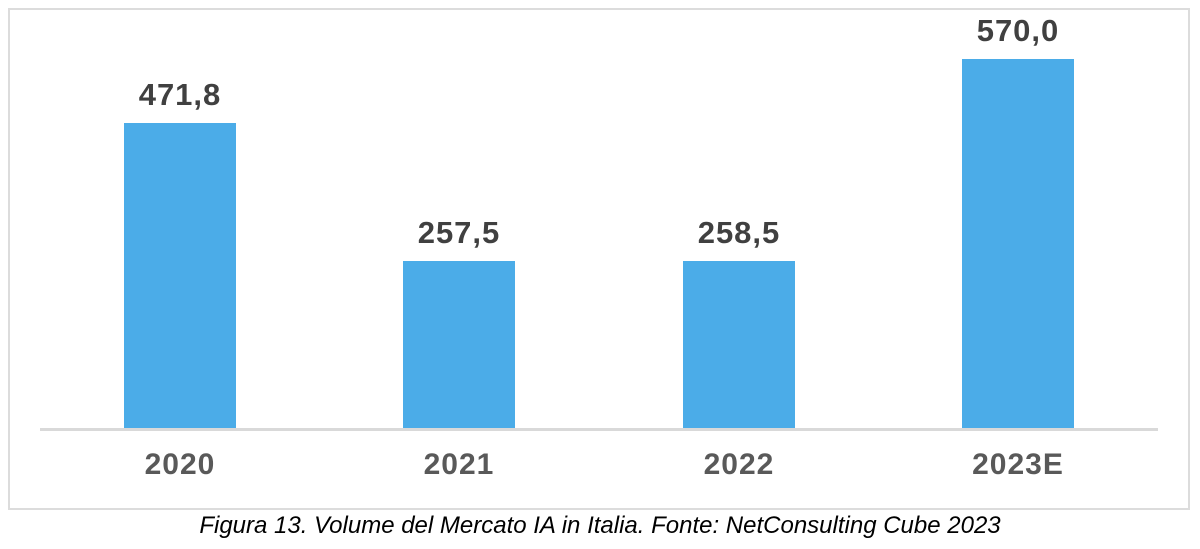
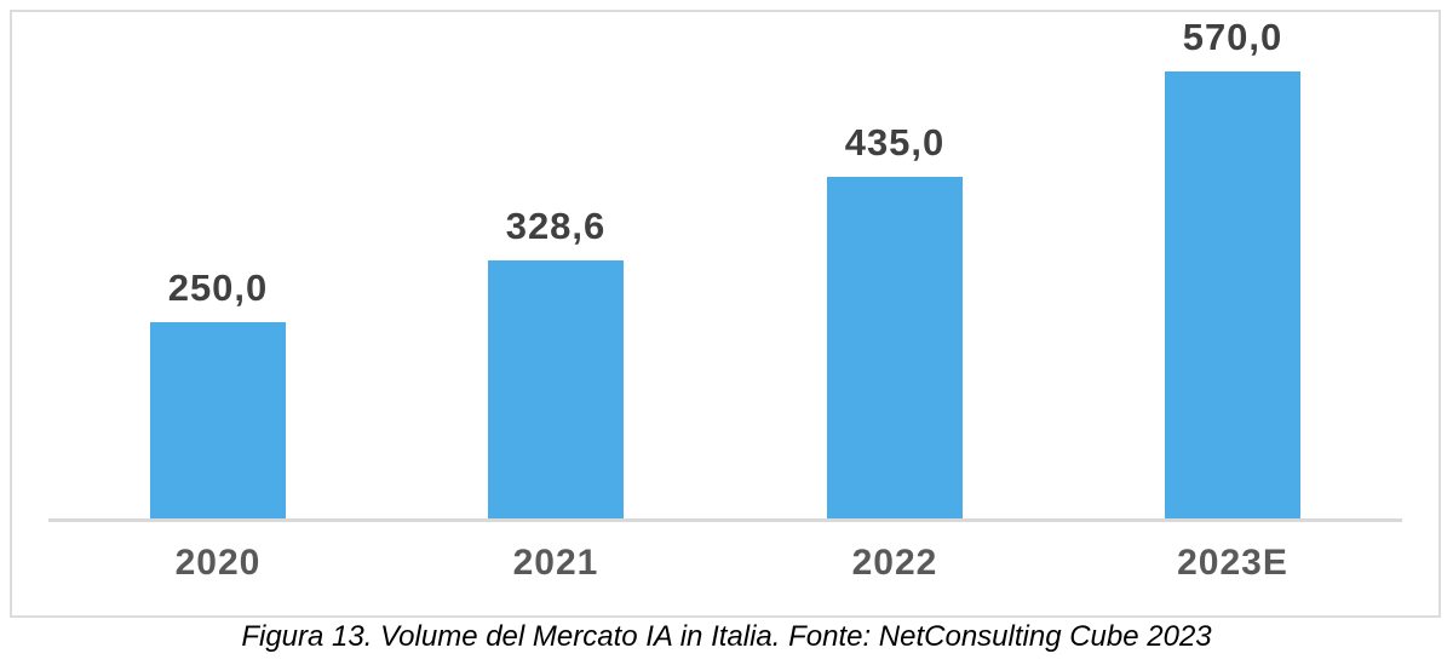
2020: 471,8 -> 250,0
2021: 257,5 -> 328,6
2022: 258,5 -> 435,0
